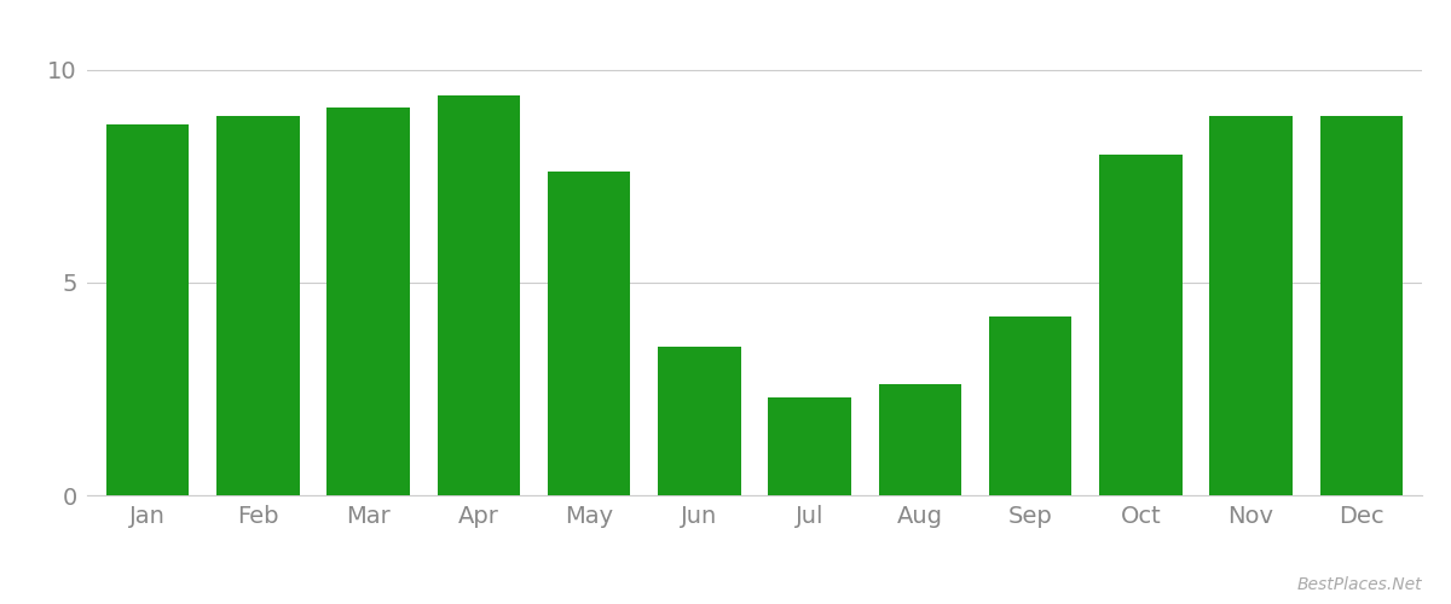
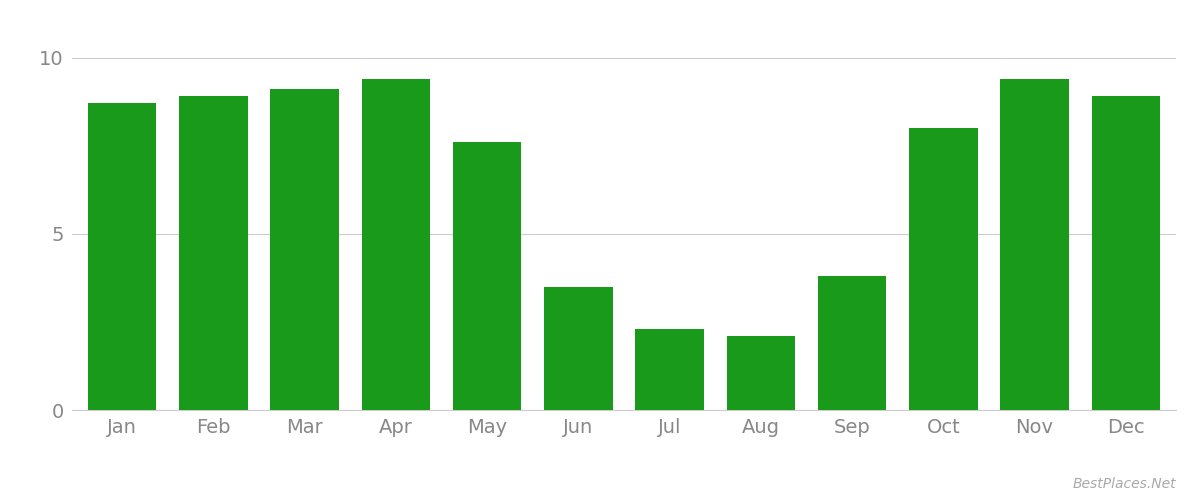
Aug: 2.6 -> 2.1
Sep: 4.2 -> 3.8
Nov: 8.9 -> 9.4
